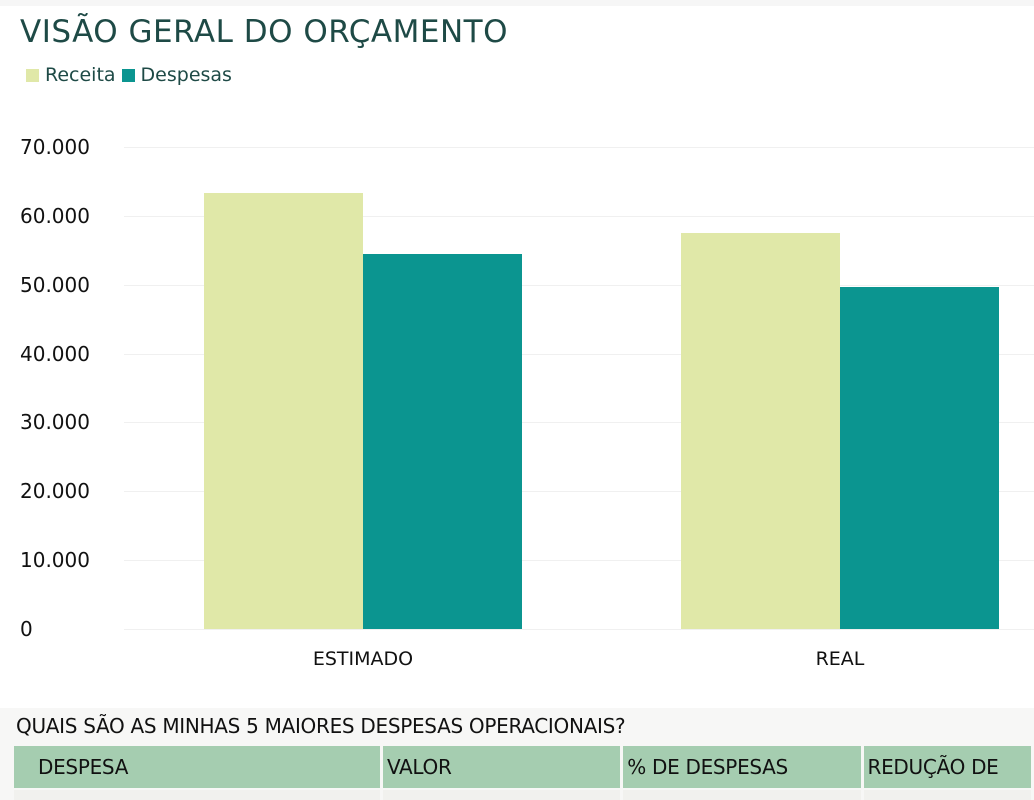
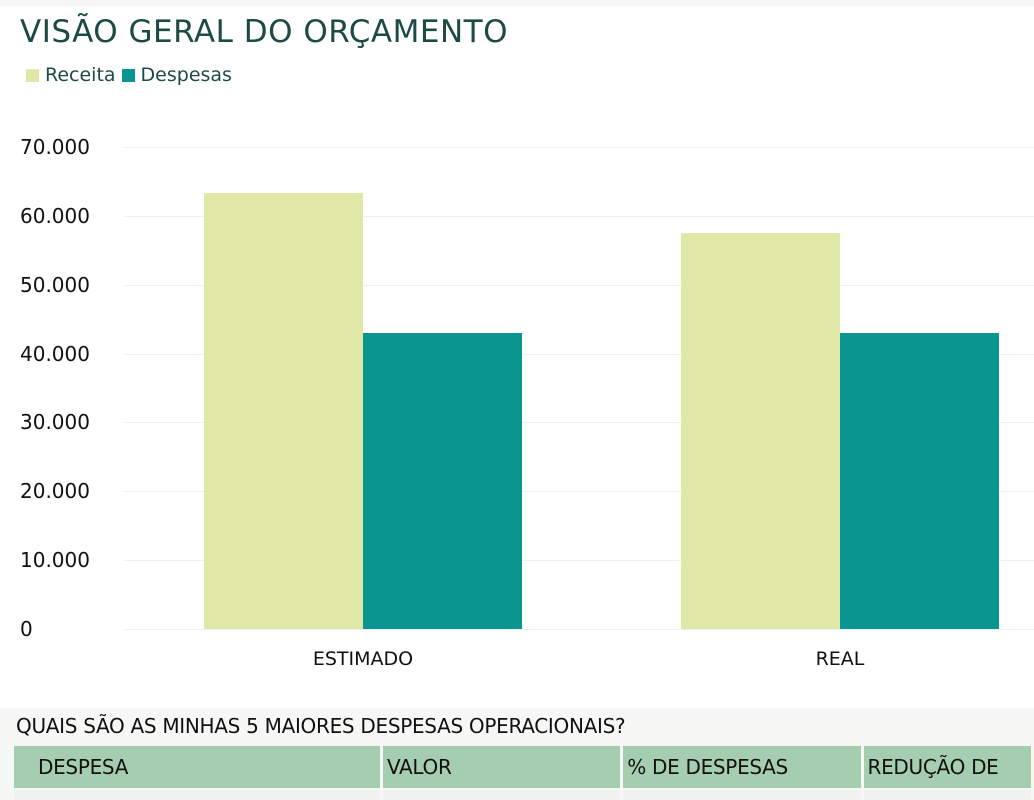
Despesas/ESTIMADO: 54000 -> 43000
Despesas/REAL: 50000 -> 43000
